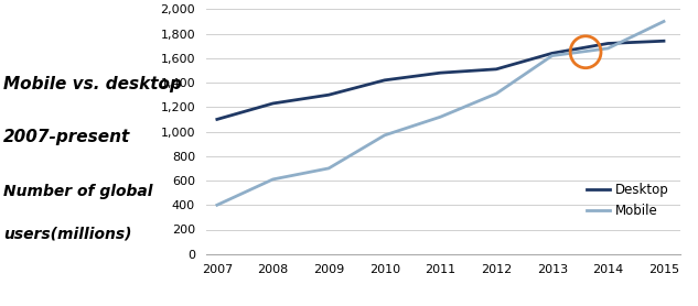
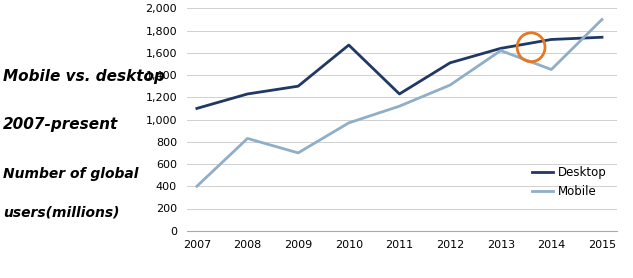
Mobile/2008: 610 -> 830
Desktop/2010: 1,420 -> 1,670
Desktop/2011: 1,480 -> 1,230
Mobile/2014: 1,680 -> 1,450
